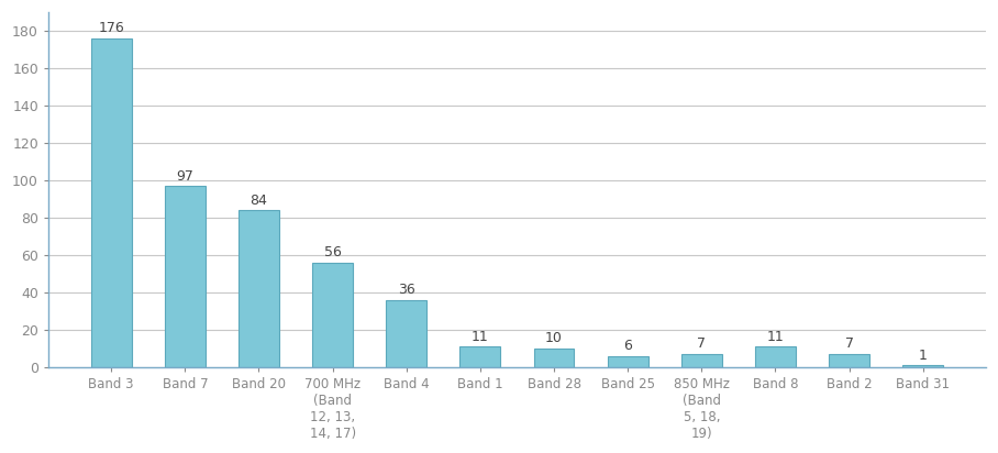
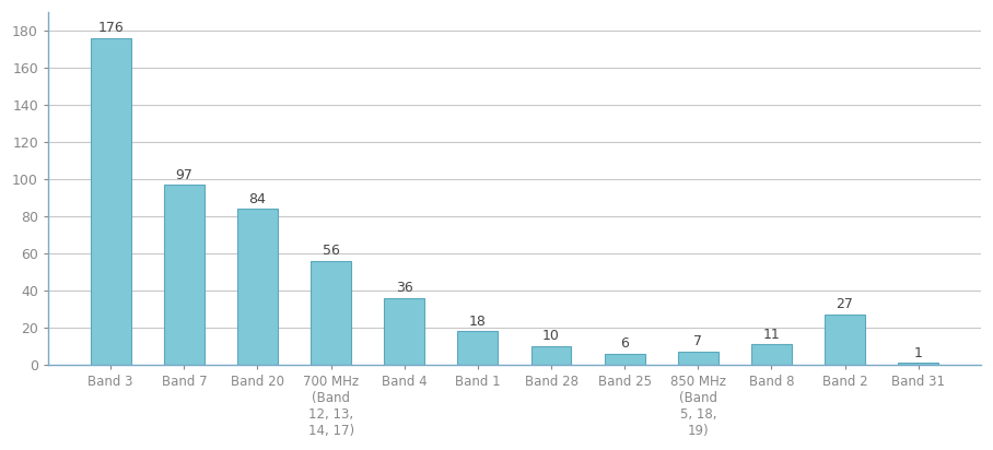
Band 1: 11 -> 18
Band 2: 7 -> 27
